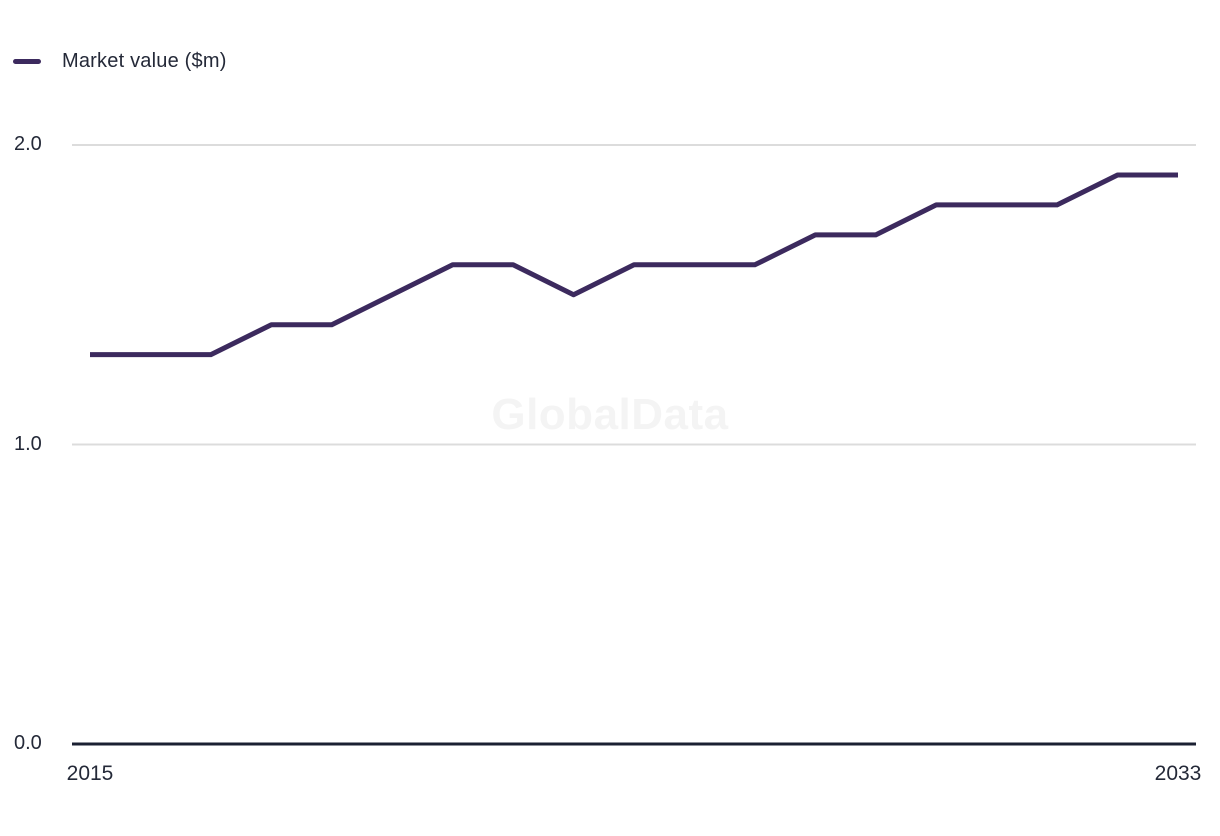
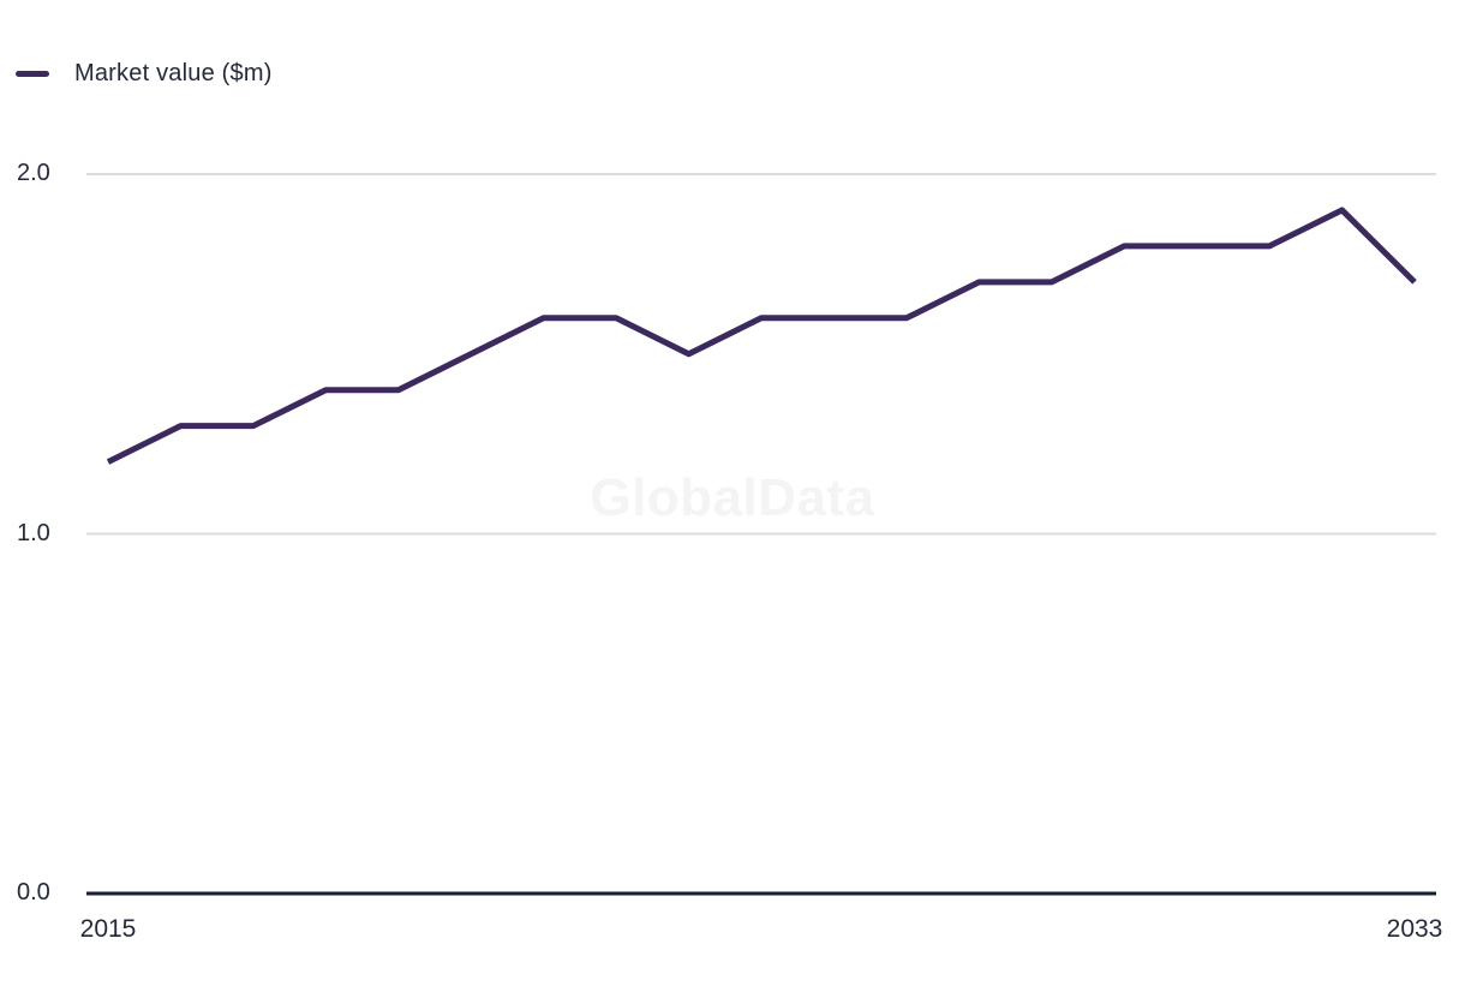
2015: 1.3 -> 1.2
2033: 1.9 -> 1.7
